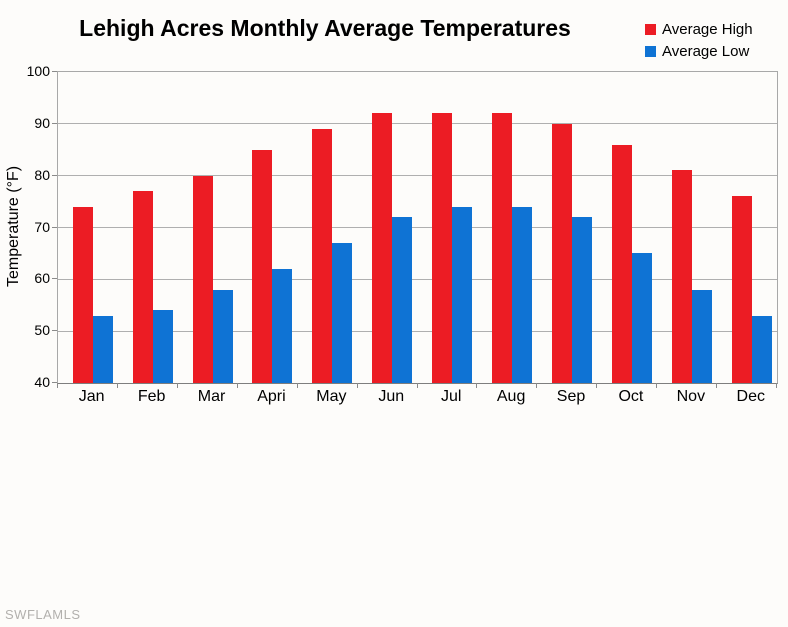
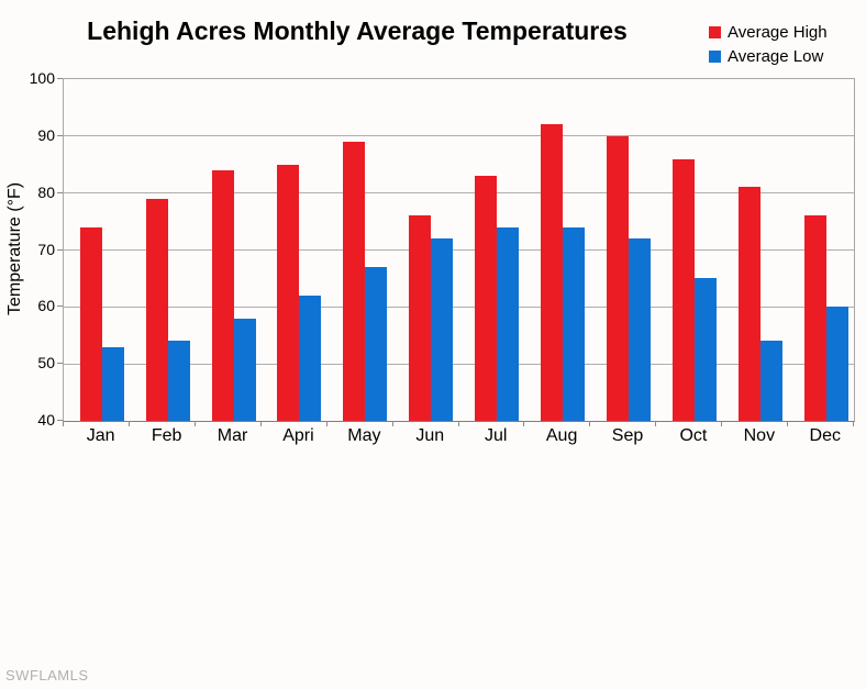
Average High/Feb: 77 -> 79
Average High/Mar: 80 -> 84
Average High/Jun: 92 -> 76
Average High/Jul: 92 -> 83
Average Low/Nov: 58 -> 54
Average Low/Dec: 53 -> 60
